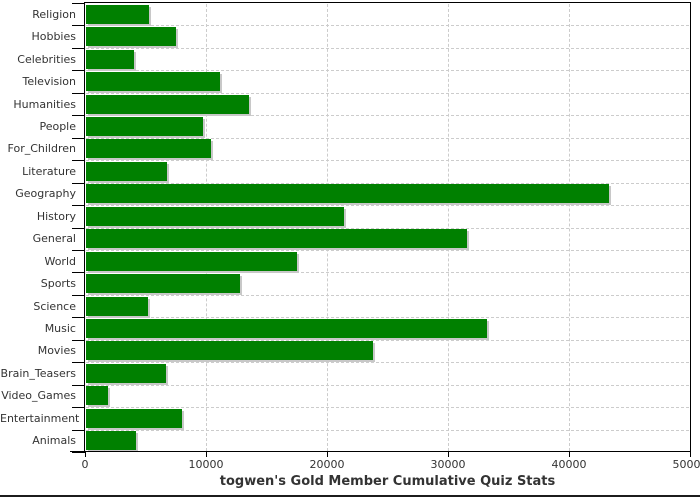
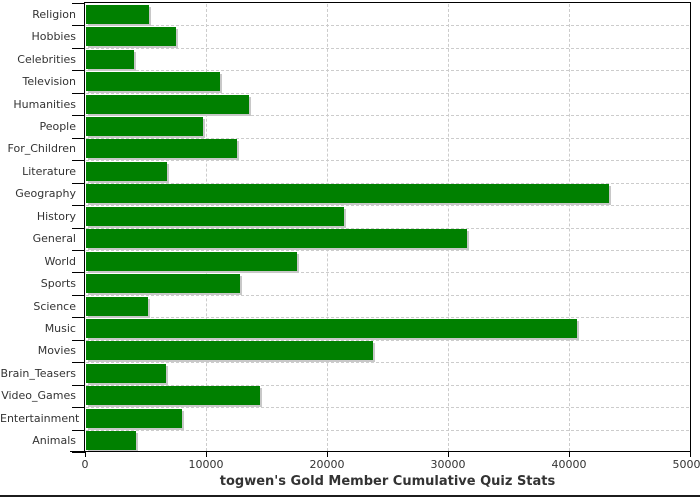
For_Children: 10300 -> 12500
Music: 33100 -> 40600
Video_Games: 1800 -> 14400
